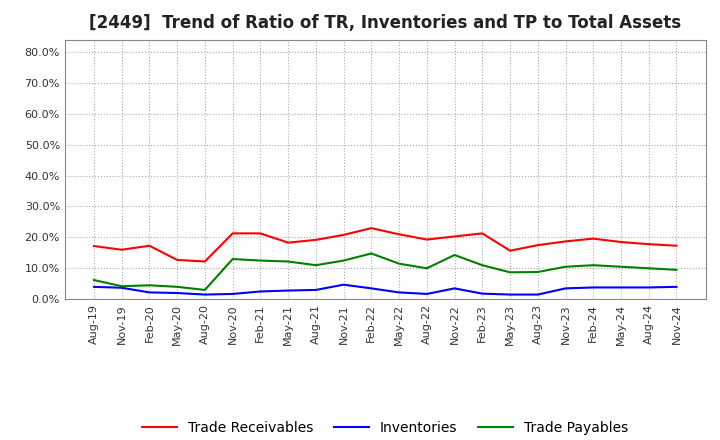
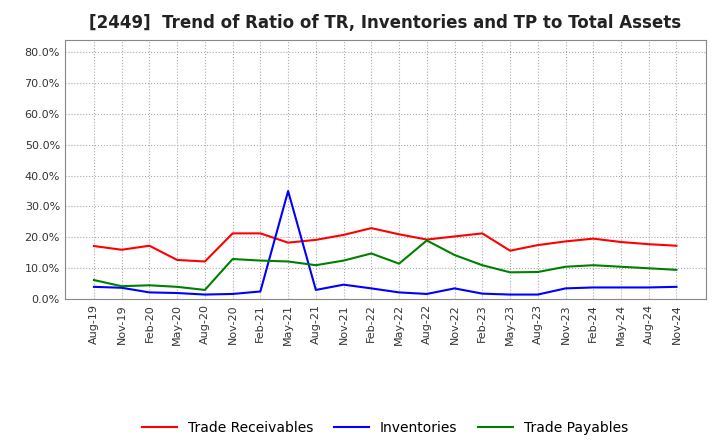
Inventories/May-21: 2.8% -> 35.0%
Trade Payables/Aug-22: 10.0% -> 19.0%
